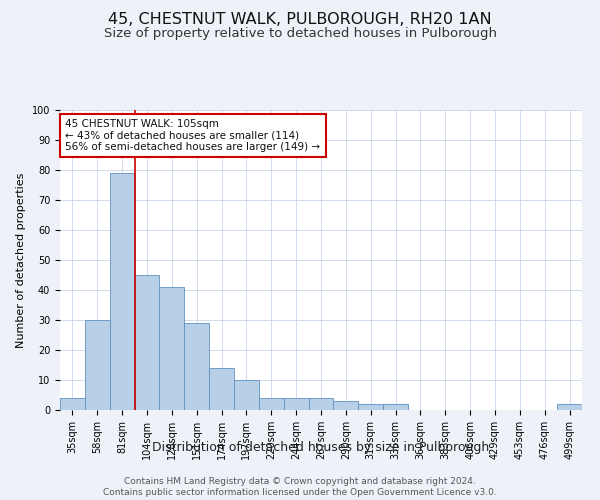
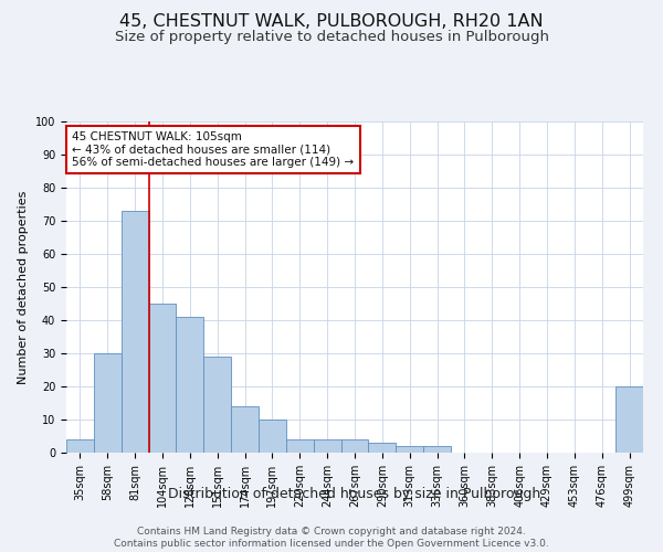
81sqm: 79 -> 73
499sqm: 2 -> 20
